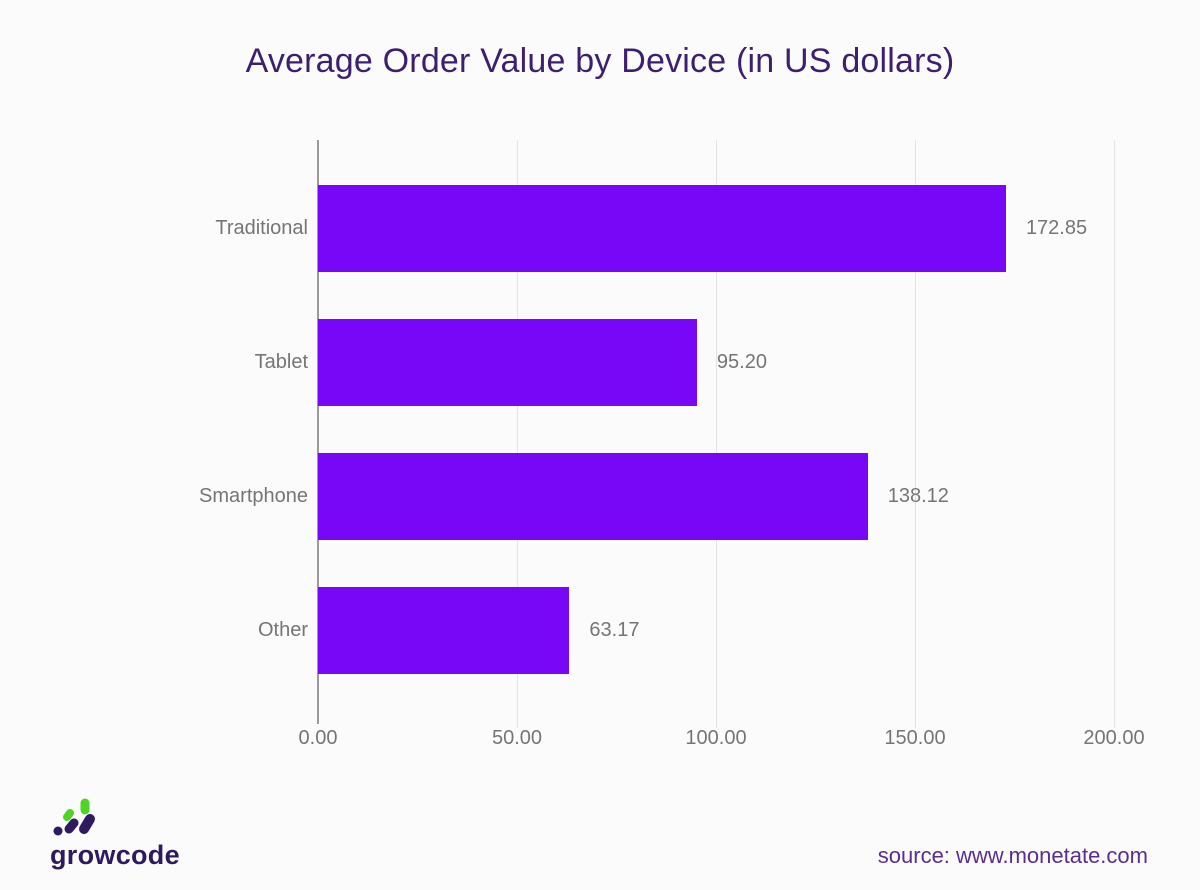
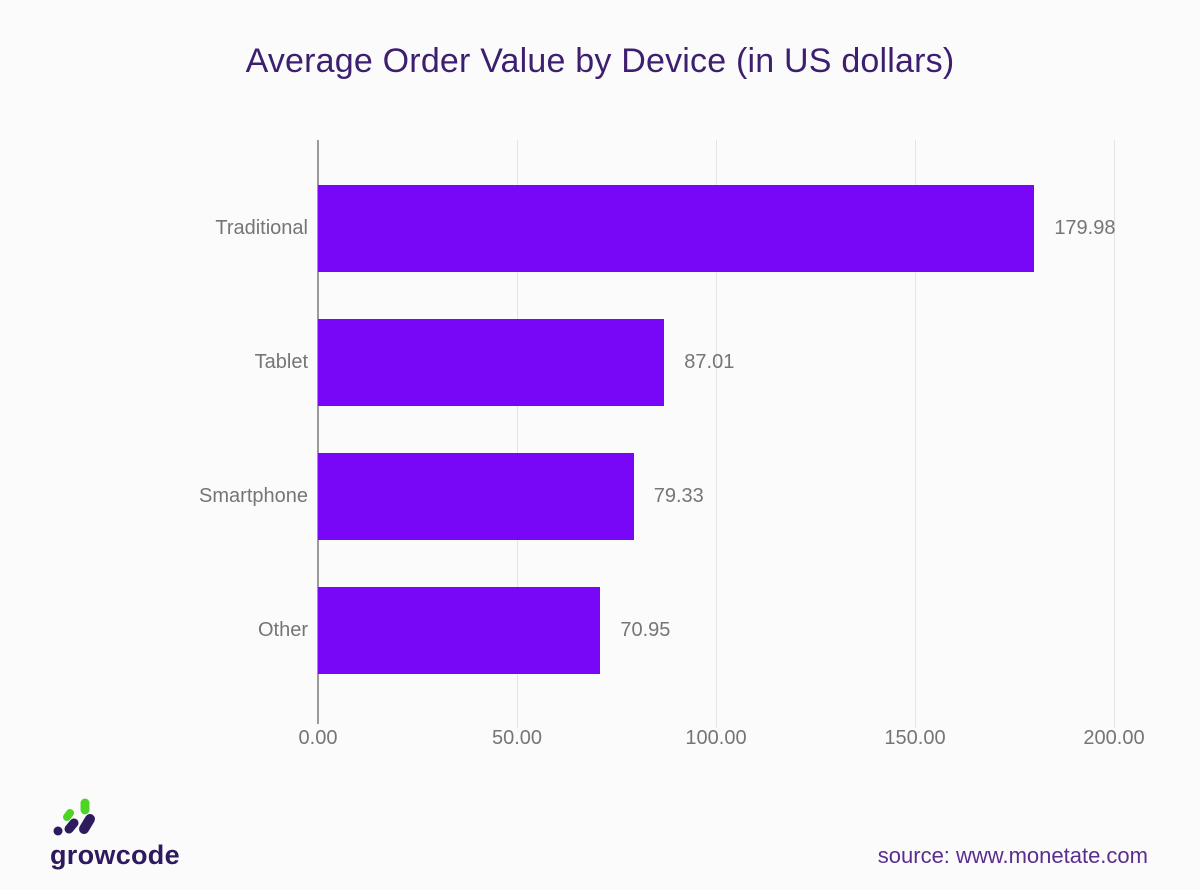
Traditional: 172.85 -> 179.98
Tablet: 95.20 -> 87.01
Smartphone: 138.12 -> 79.33
Other: 63.17 -> 70.95
